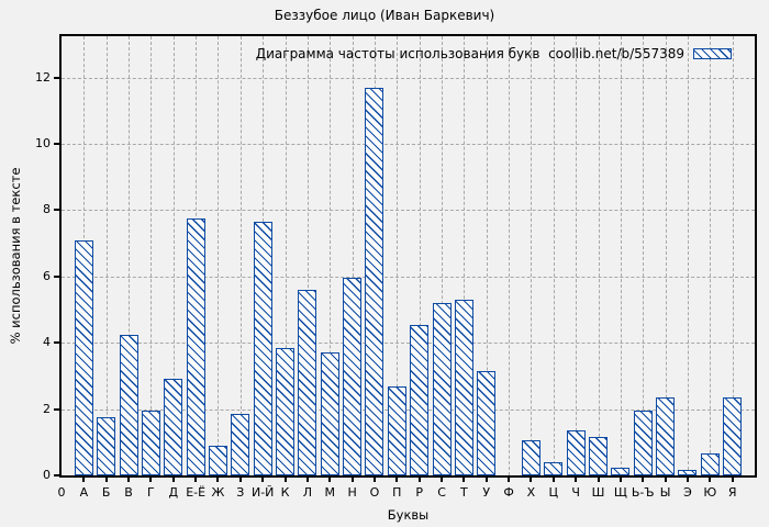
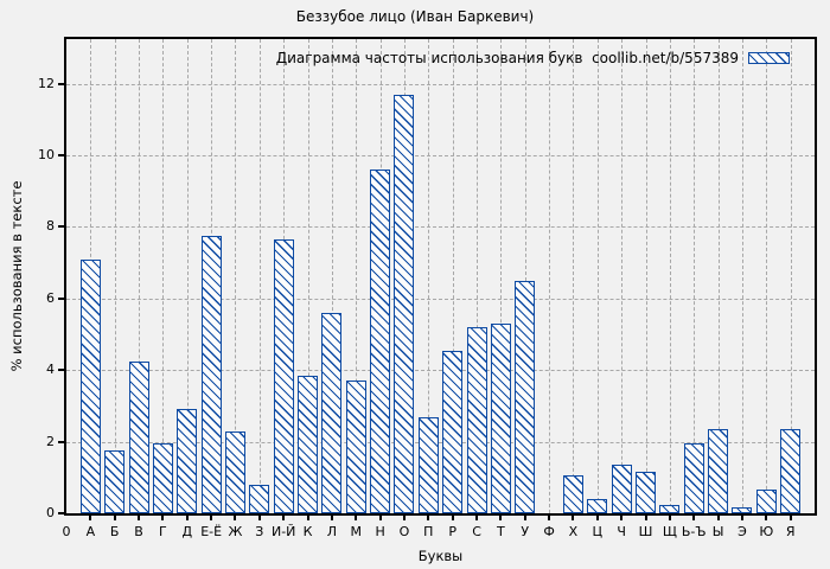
Ж: 0.9 -> 2.3
З: 1.9 -> 0.8
Н: 6.0 -> 9.6
У: 3.1 -> 6.5
